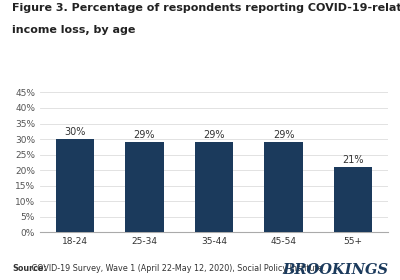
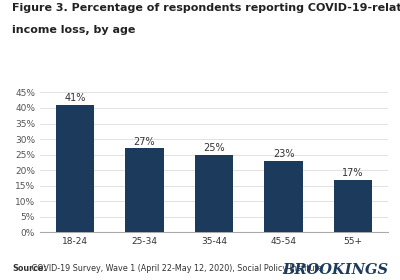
18-24: 30% -> 41%
25-34: 29% -> 27%
35-44: 29% -> 25%
45-54: 29% -> 23%
55+: 21% -> 17%
